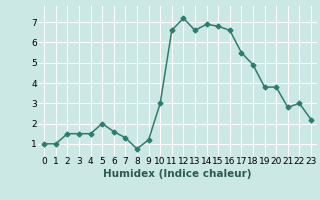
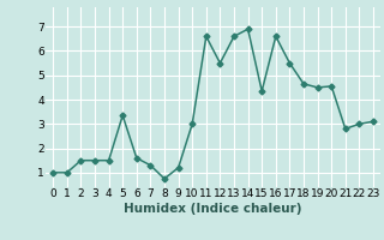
5: 2.00 -> 3.35
12: 7.20 -> 5.50
15: 6.80 -> 4.35
18: 4.90 -> 4.65
19: 3.80 -> 4.50
20: 3.80 -> 4.55
23: 2.20 -> 3.10
